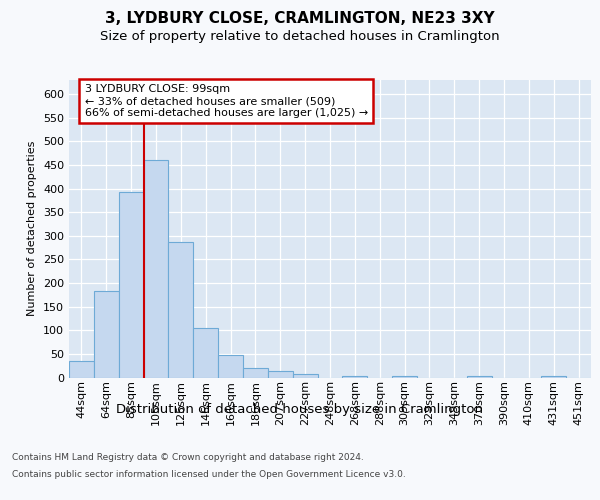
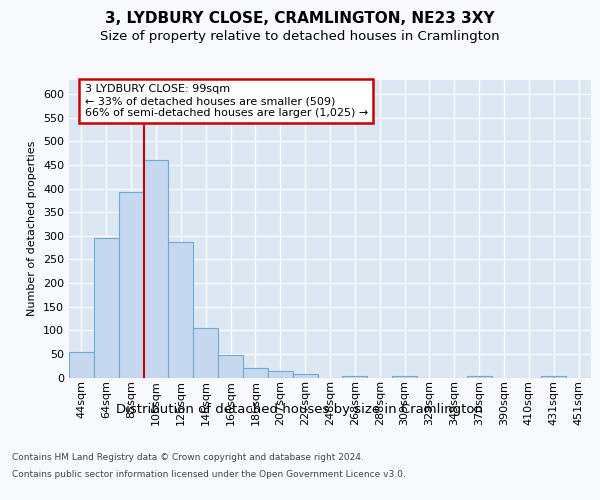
44sqm: 35 -> 55
64sqm: 183 -> 295
